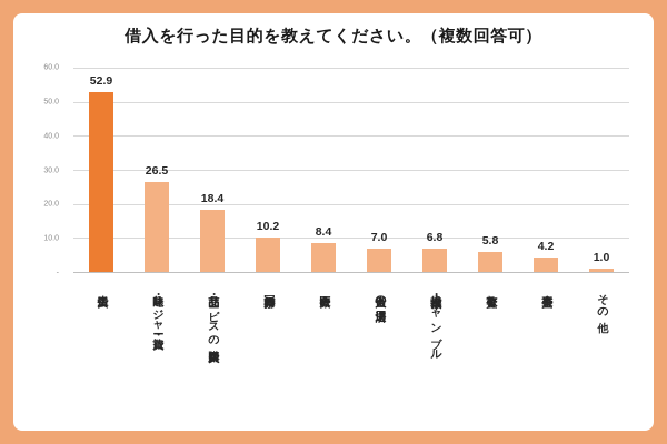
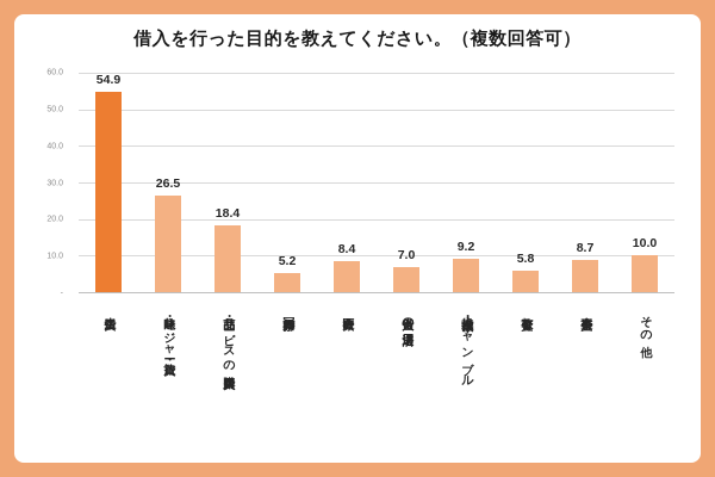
生活費: 52.9 -> 54.9
冠婚葬祭: 10.2 -> 5.2
投資・投機・ギャンブル: 6.8 -> 9.2
事業資金: 4.2 -> 8.7
その他: 1.0 -> 10.0
